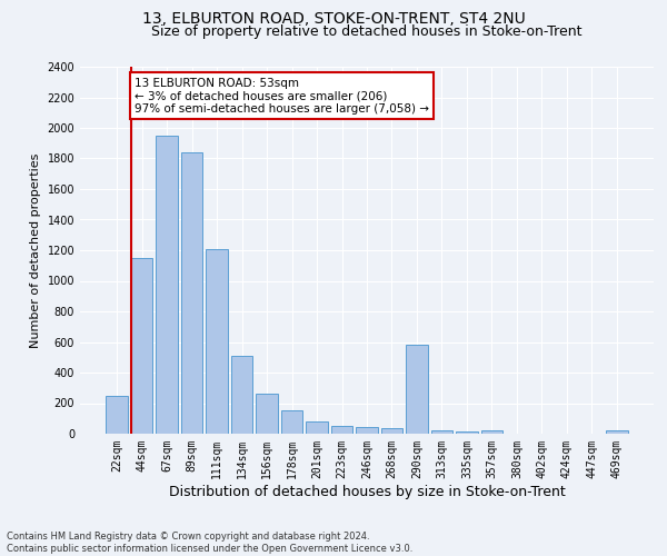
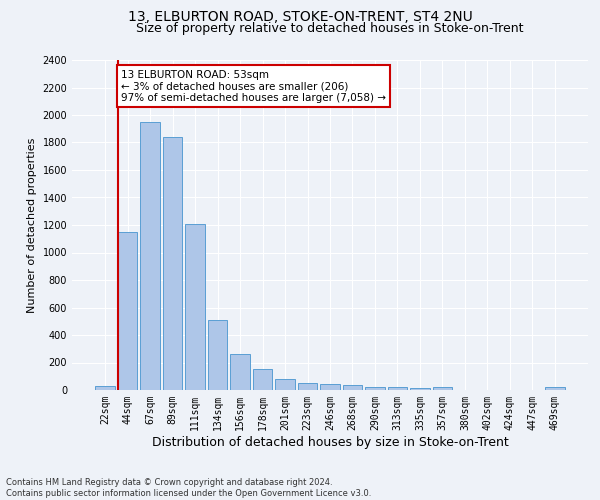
22sqm: 250 -> 30
290sqm: 580 -> 20
